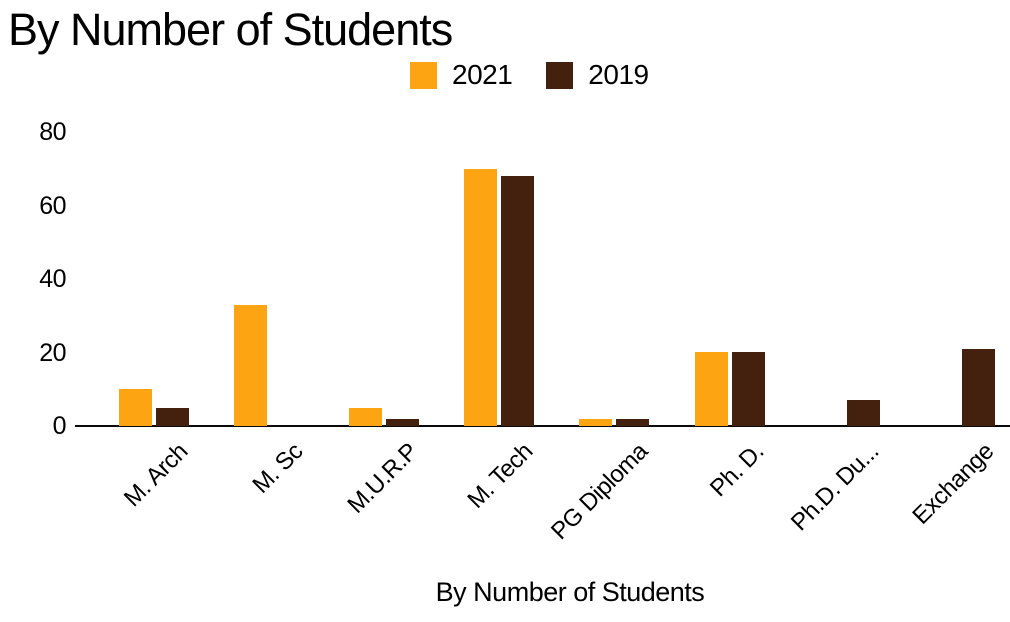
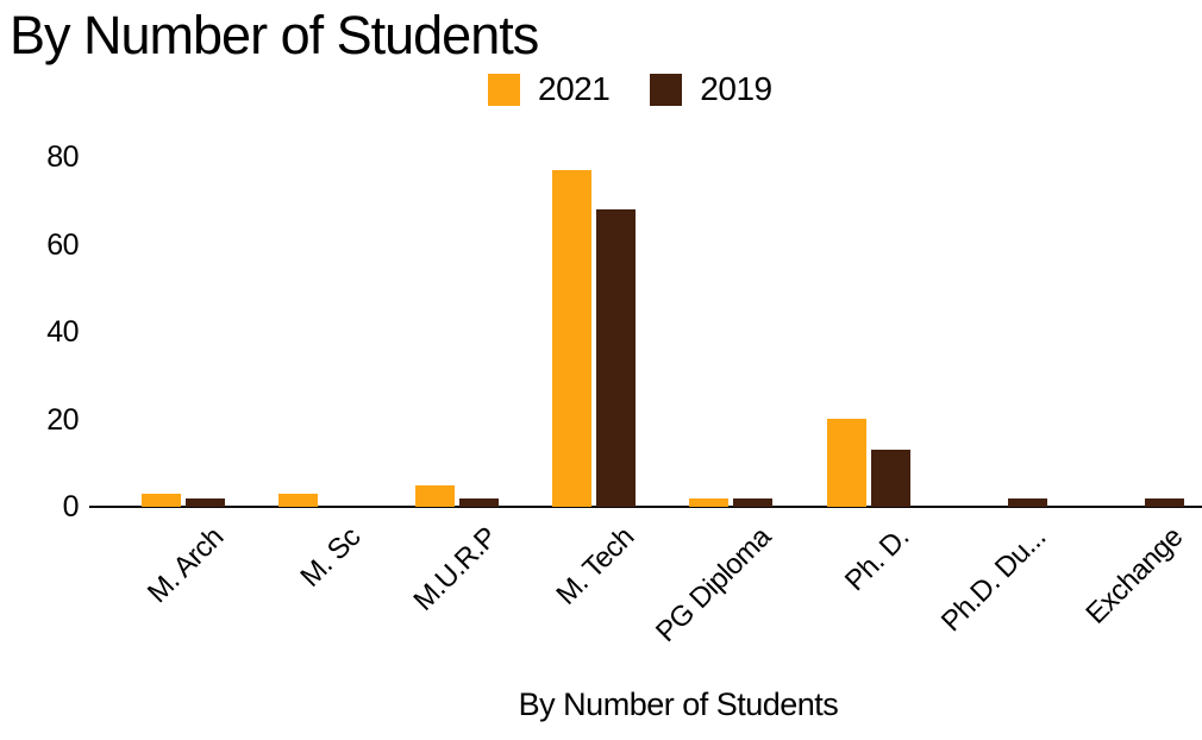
2021/M. Arch: 10 -> 3
2019/M. Arch: 5 -> 2
2021/M. Sc: 33 -> 3
2021/M. Tech: 70 -> 77
2019/Ph. D.: 20 -> 13
2019/Ph.D. Du...: 7 -> 2
2019/Exchange: 21 -> 2
